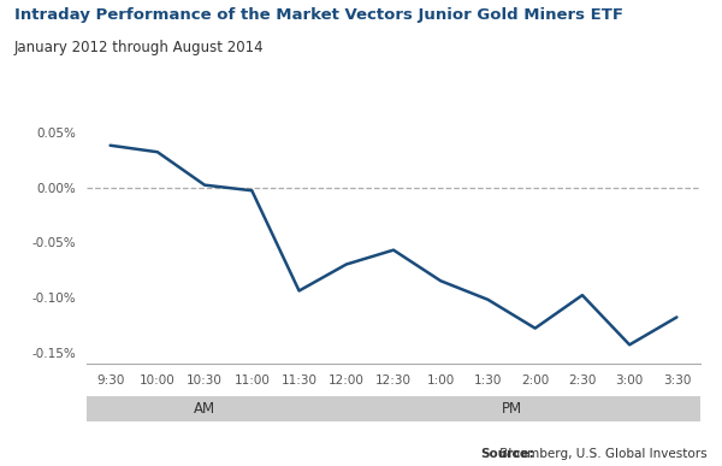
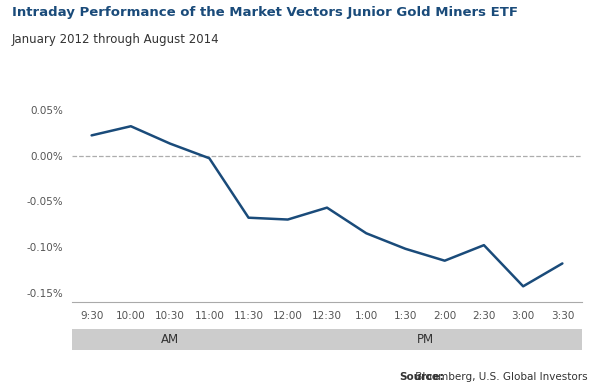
9:30: 0.038% -> 0.022%
10:30: 0.002% -> 0.013%
11:30: -0.094% -> -0.068%
2:00: -0.128% -> -0.115%
